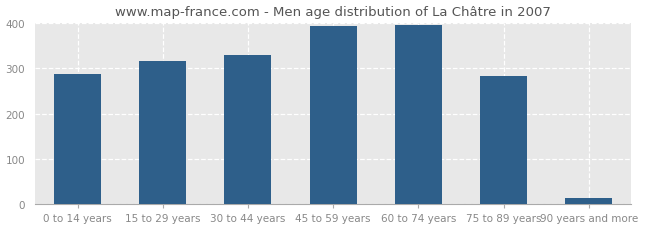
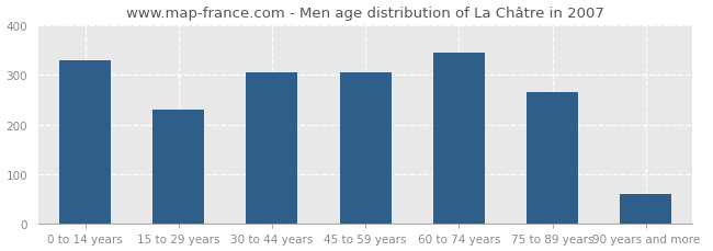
0 to 14 years: 287 -> 330
15 to 29 years: 315 -> 230
30 to 44 years: 330 -> 305
45 to 59 years: 393 -> 305
60 to 74 years: 396 -> 345
75 to 89 years: 282 -> 265
90 years and more: 14 -> 60
